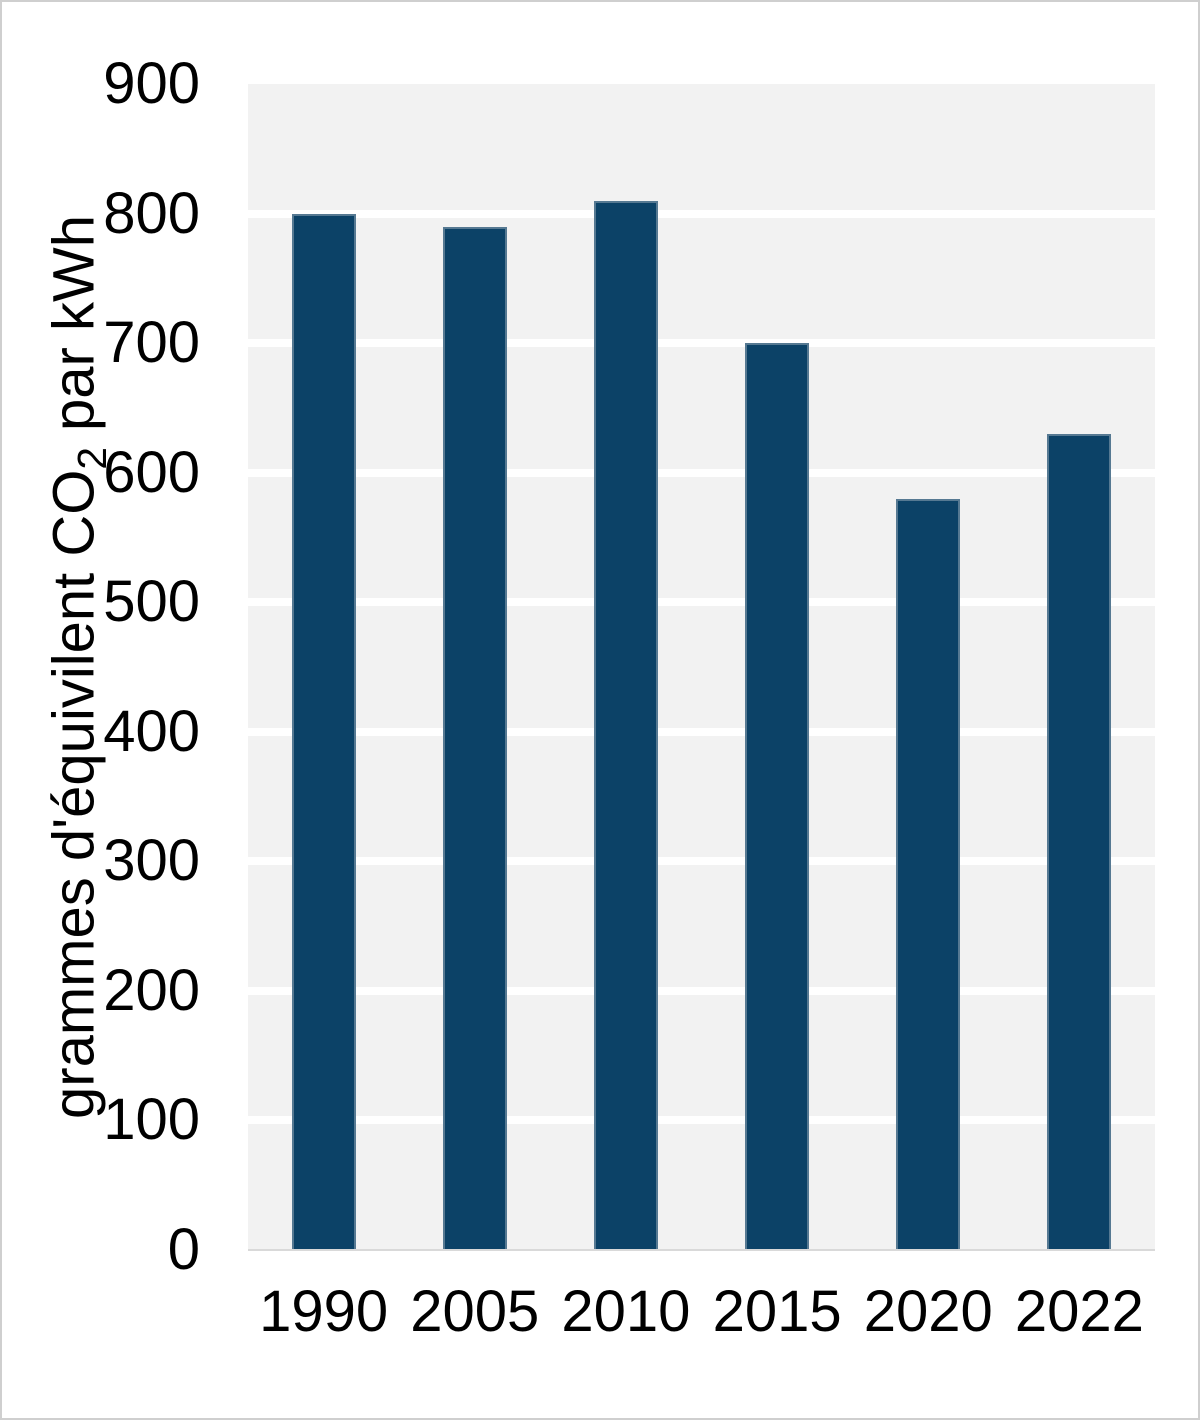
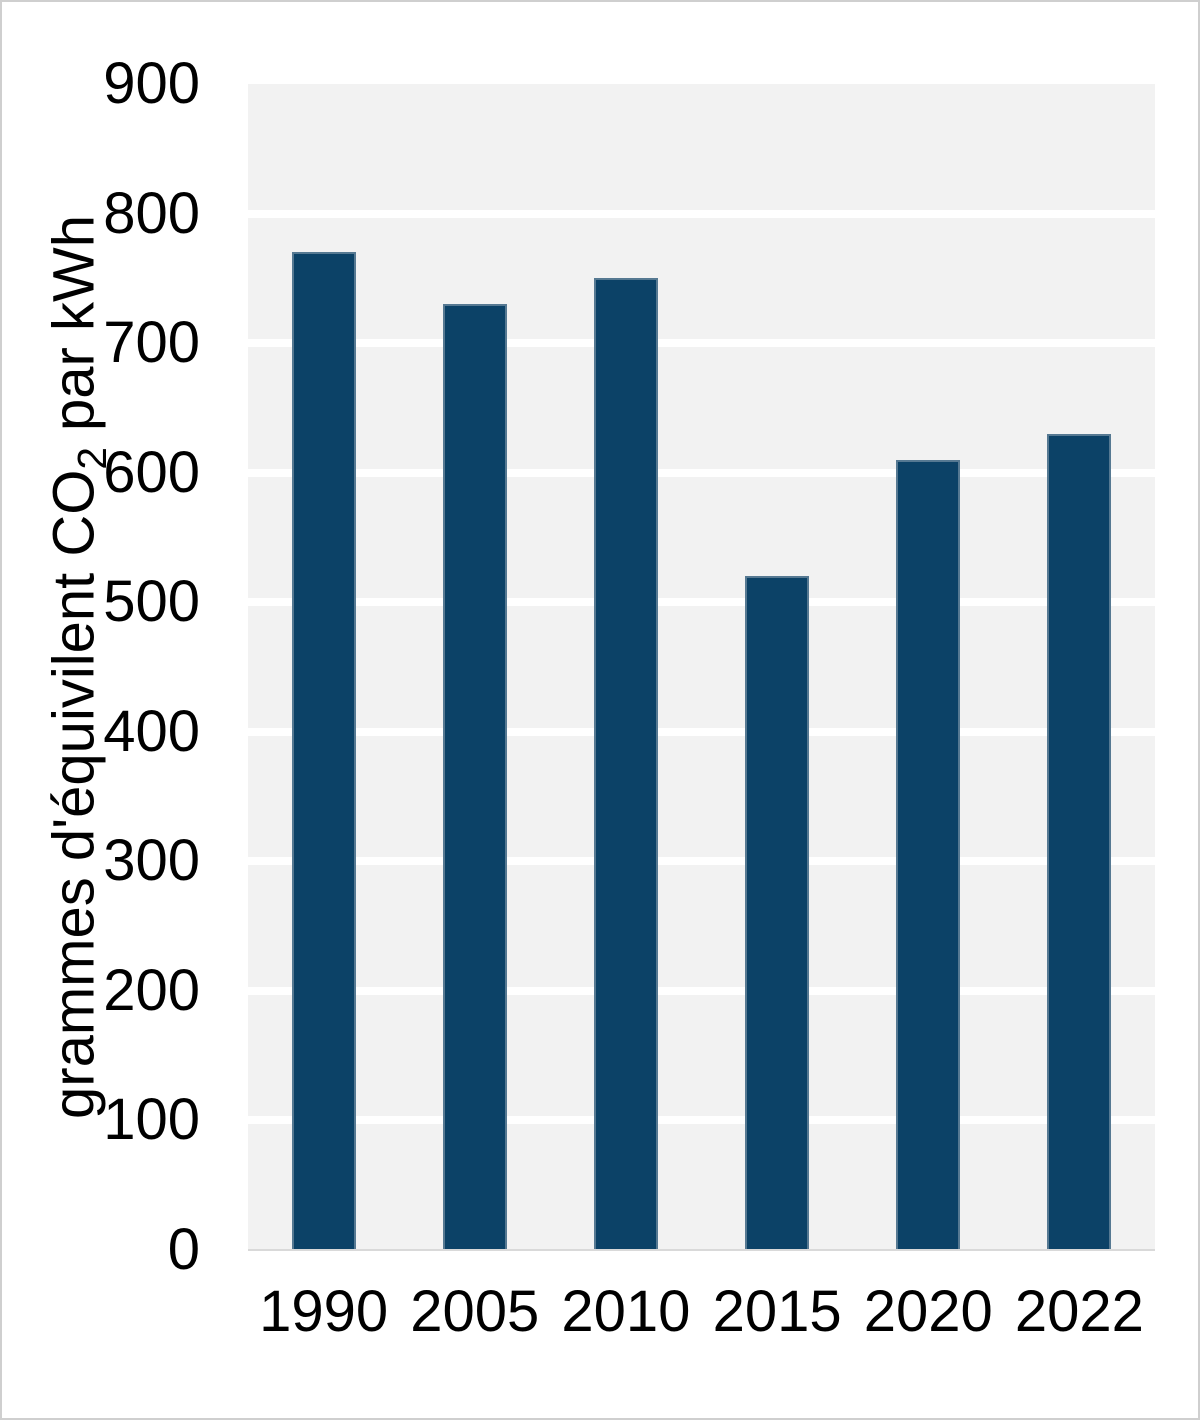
1990: 800 -> 770
2005: 790 -> 730
2010: 810 -> 750
2015: 700 -> 520
2020: 580 -> 610
